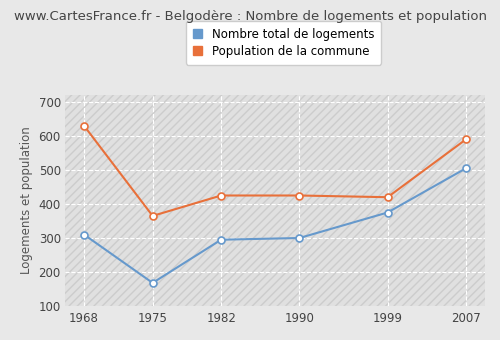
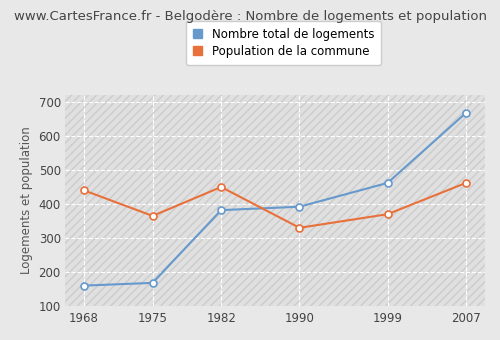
Nombre total de logements/1968: 310 -> 160
Population de la commune/1968: 630 -> 440
Nombre total de logements/1982: 295 -> 382
Population de la commune/1982: 425 -> 450
Nombre total de logements/1990: 300 -> 392
Population de la commune/1990: 425 -> 330
Nombre total de logements/1999: 375 -> 462
Population de la commune/1999: 420 -> 370
Nombre total de logements/2007: 505 -> 668
Population de la commune/2007: 590 -> 462
